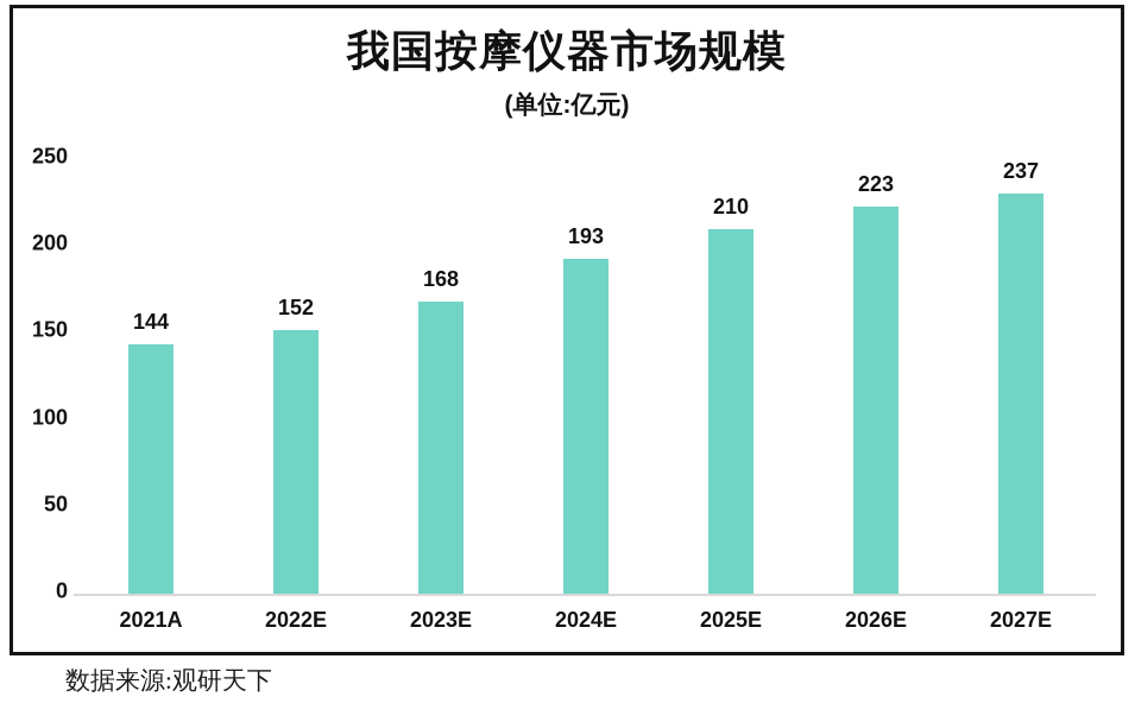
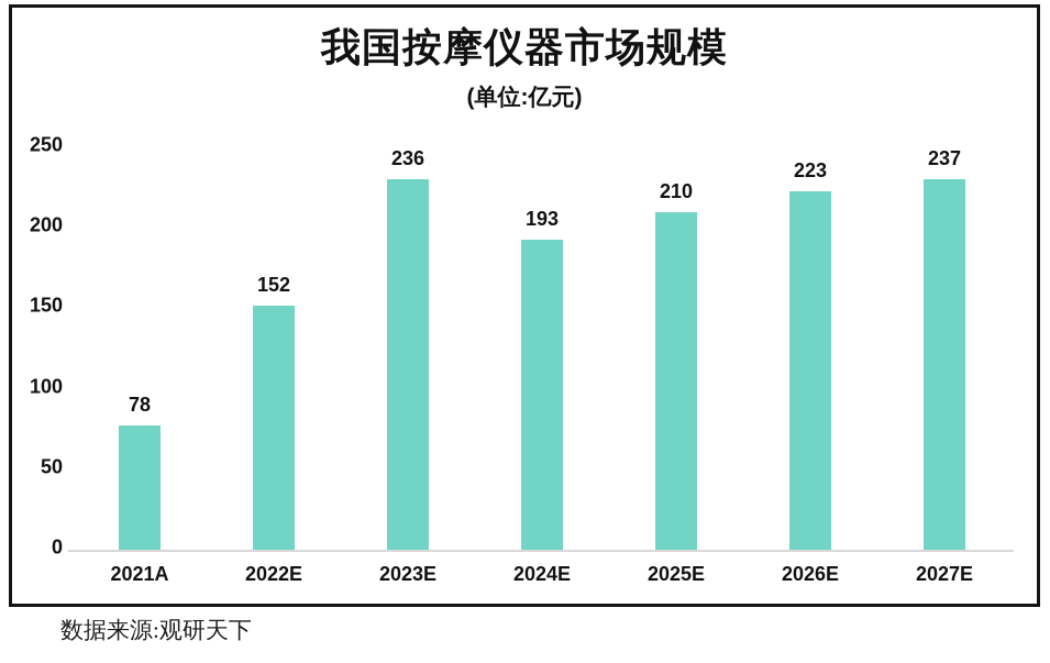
2021A: 144 -> 78
2023E: 168 -> 236
